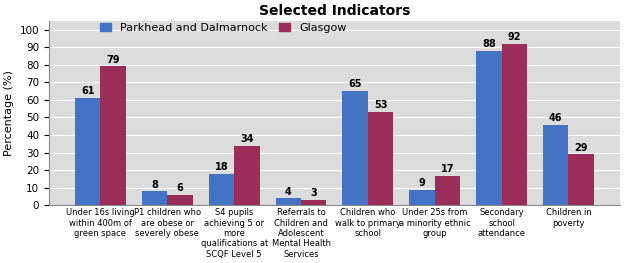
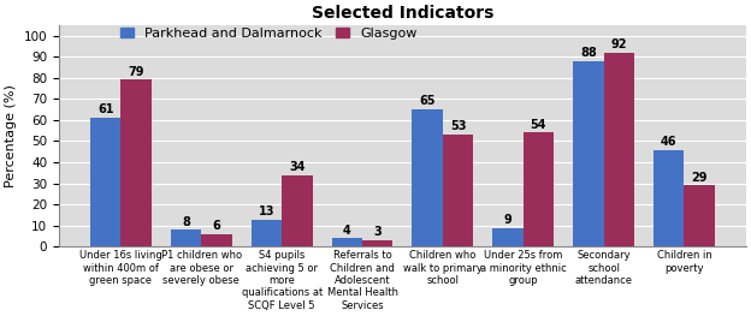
Parkhead and Dalmarnock/S4 pupils achieving 5 or more qualifications at SCQF Level 5: 18 -> 13
Glasgow/Under 25s from a minority ethnic group: 17 -> 54
